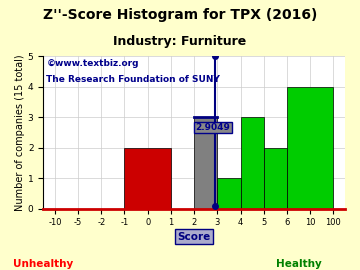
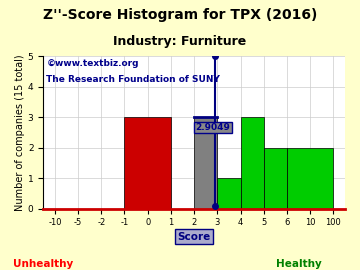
0: 2 -> 3
10: 4 -> 2
